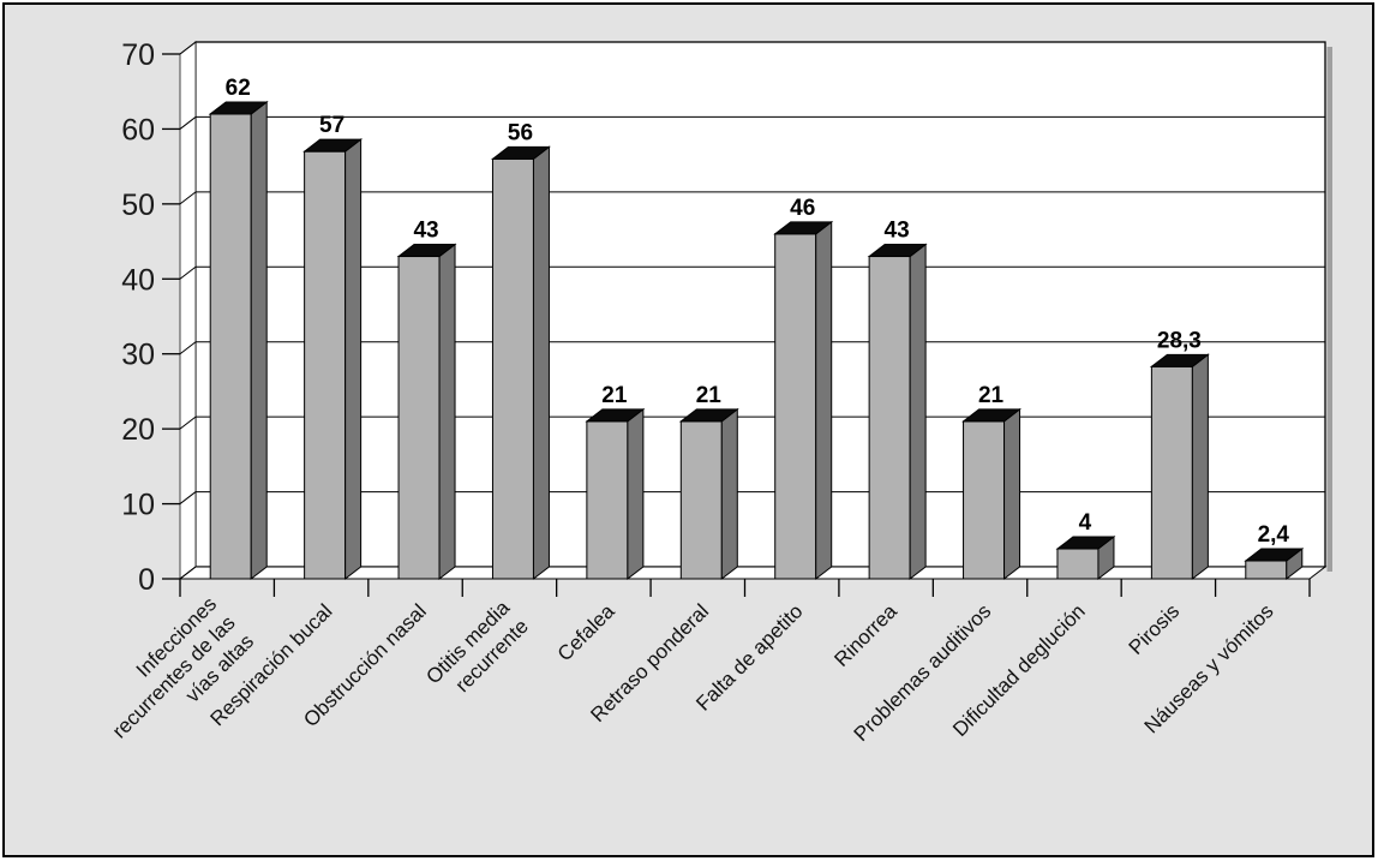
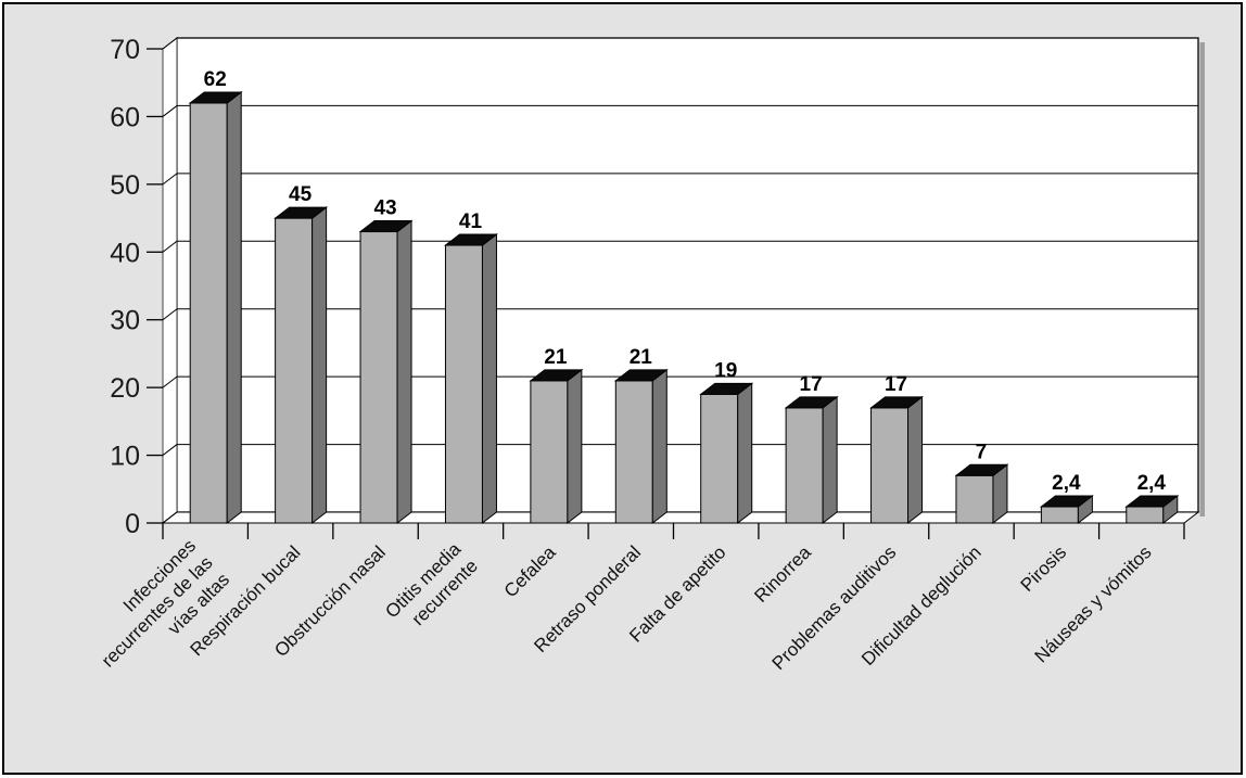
Respiración bucal: 57 -> 45
Otitis media recurrente: 56 -> 41
Falta de apetito: 46 -> 19
Rinorrea: 43 -> 17
Problemas auditivos: 21 -> 17
Dificultad deglución: 4 -> 7
Pirosis: 28,3 -> 2,4
